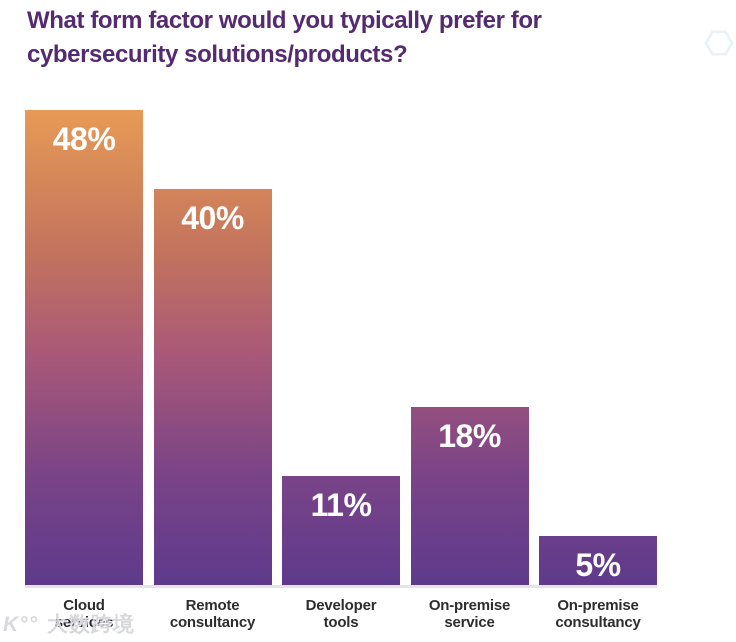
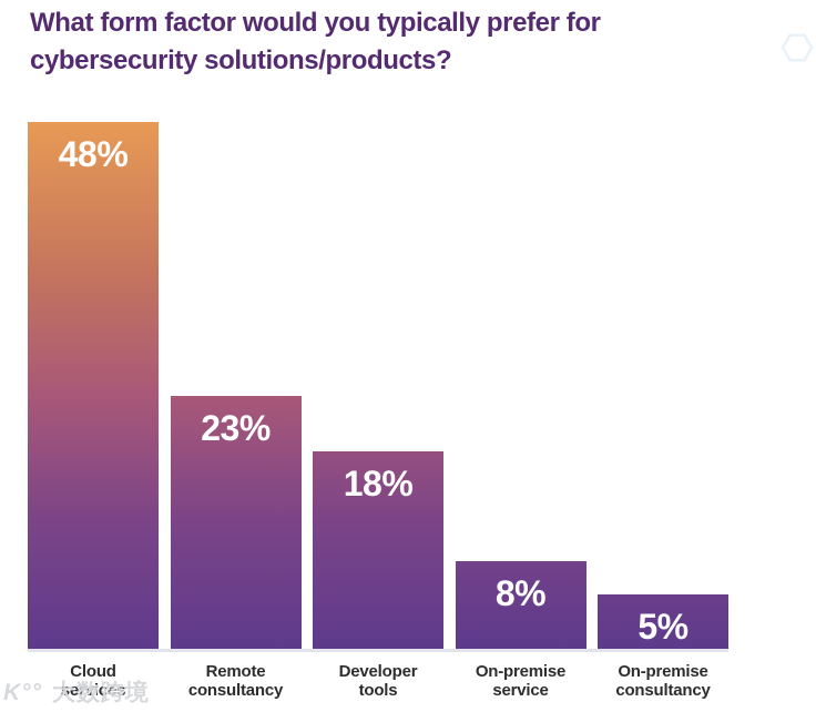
Remote consultancy: 40% -> 23%
Developer tools: 11% -> 18%
On-premise service: 18% -> 8%
